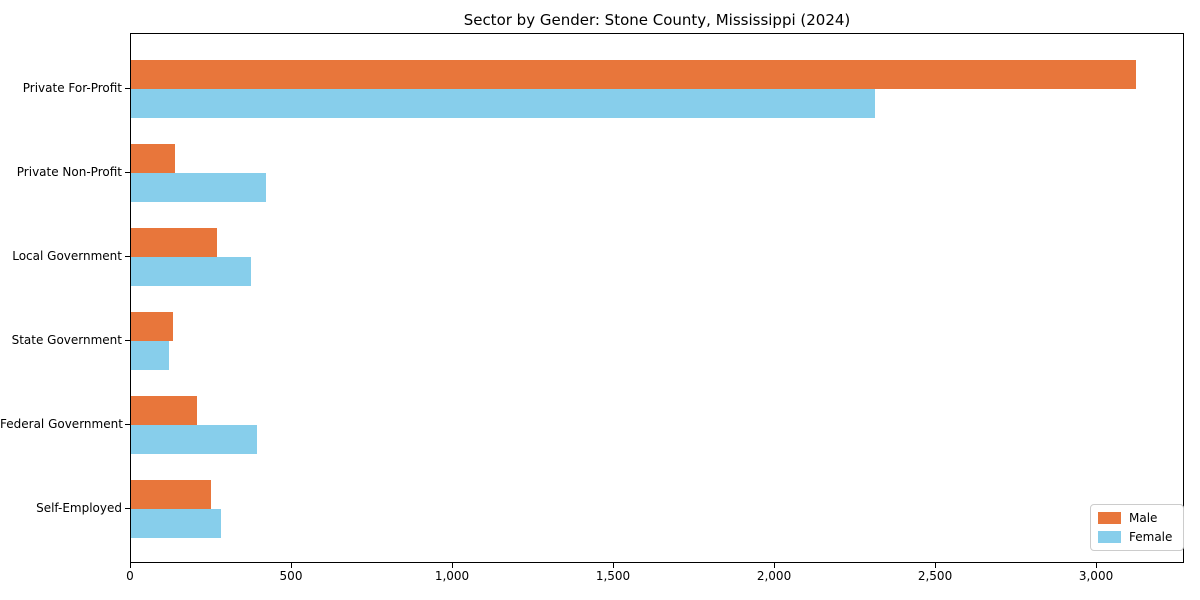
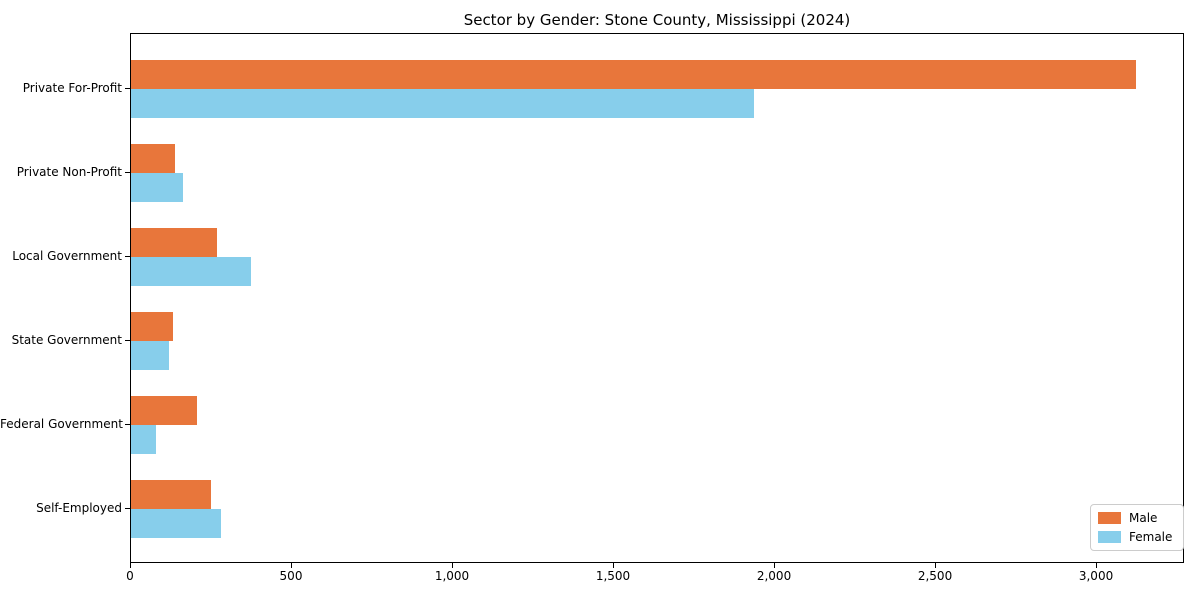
Female/Private For-Profit: 2310 -> 1940
Female/Private Non-Profit: 420 -> 160
Female/Federal Government: 390 -> 80
